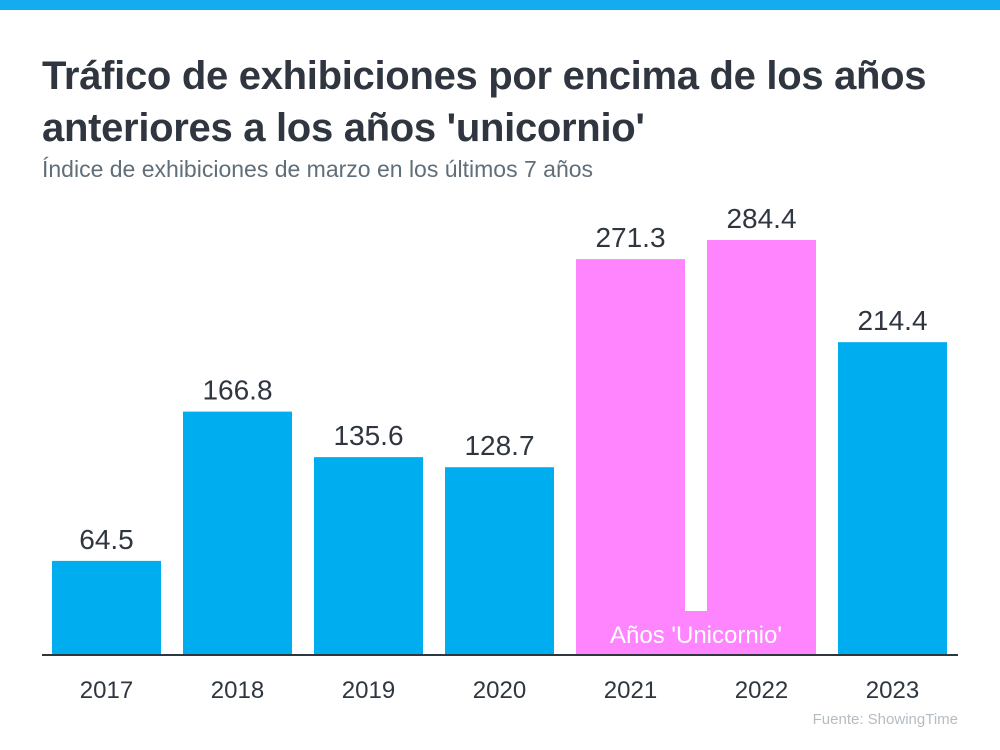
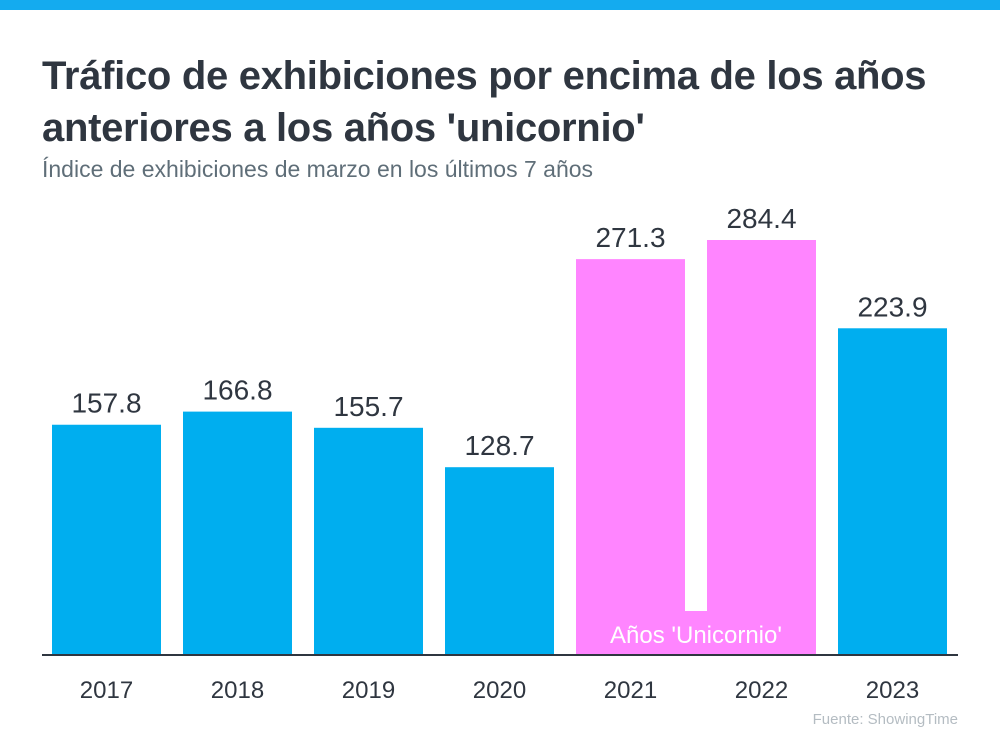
2017: 64.5 -> 157.8
2019: 135.6 -> 155.7
2023: 214.4 -> 223.9
